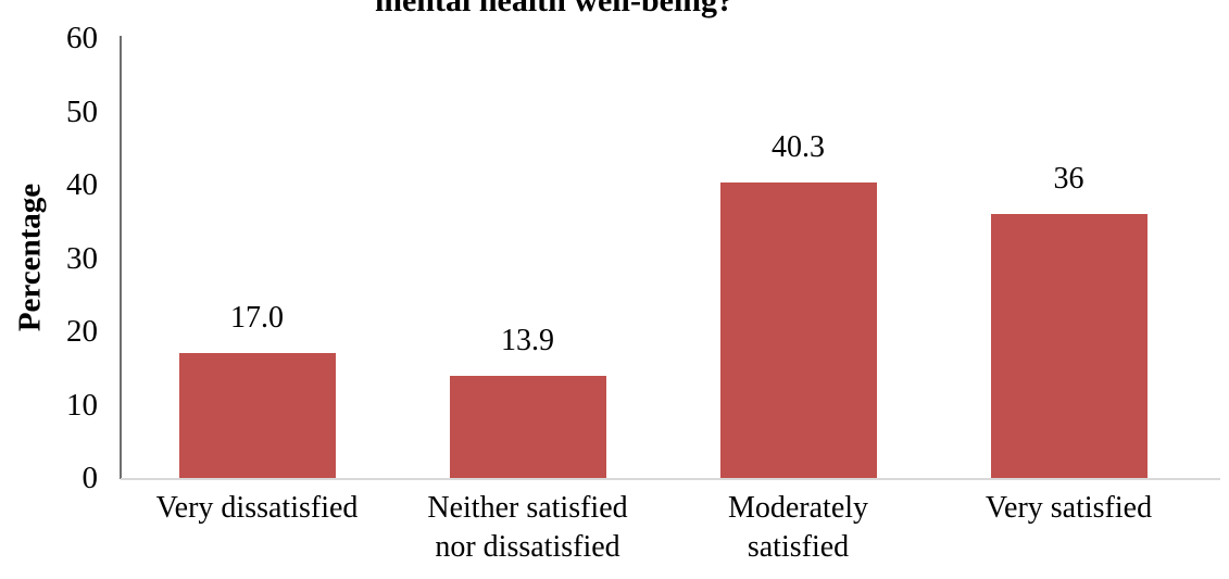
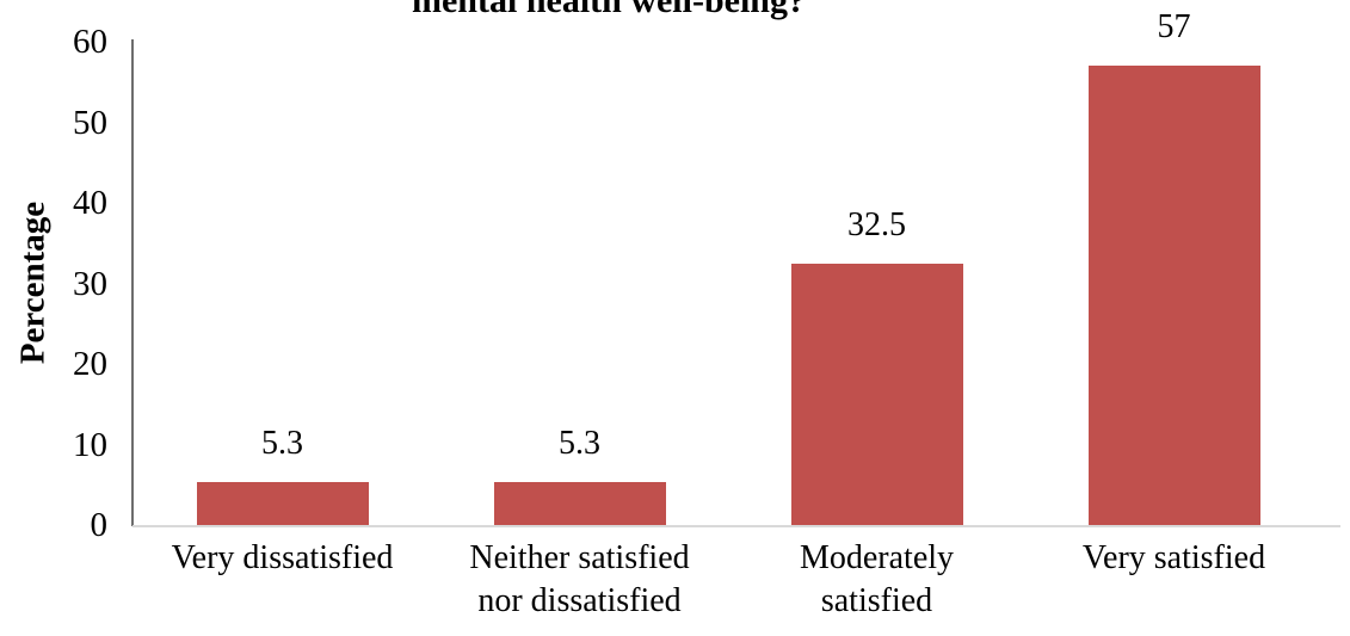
Very dissatisfied: 17.0 -> 5.3
Neither satisfied nor dissatisfied: 13.9 -> 5.3
Moderately satisfied: 40.3 -> 32.5
Very satisfied: 36 -> 57
